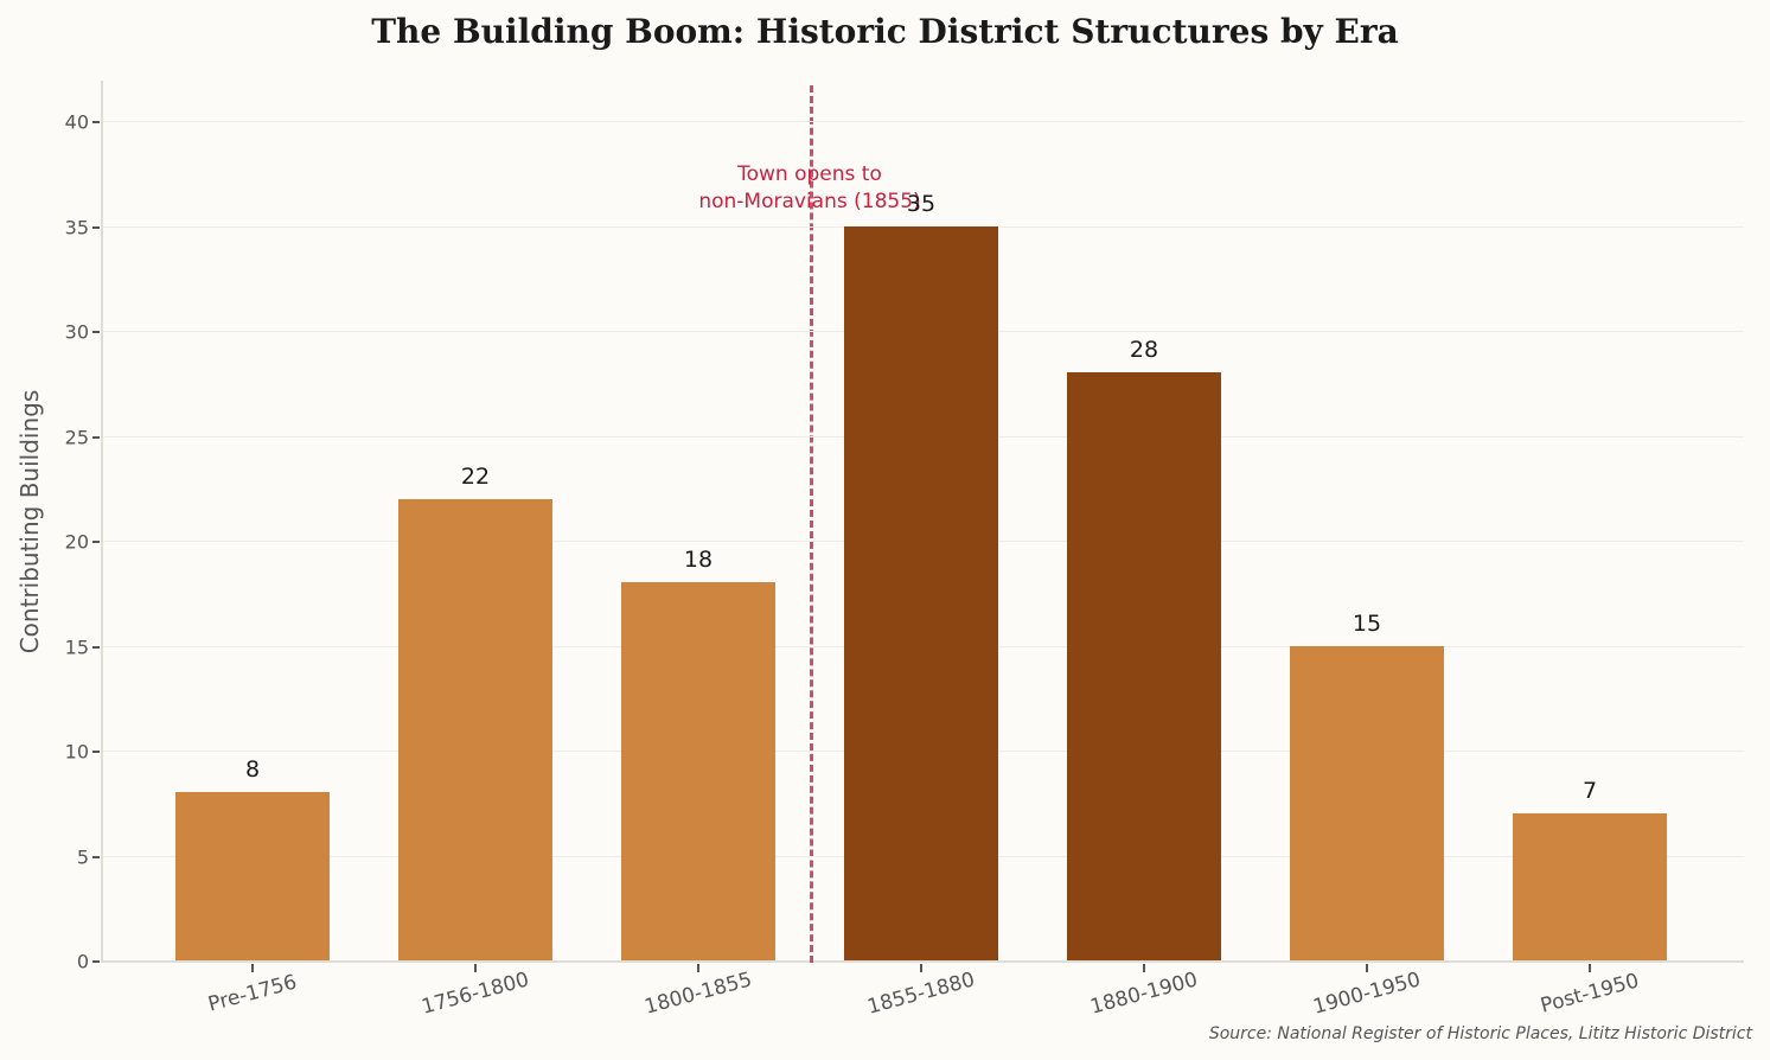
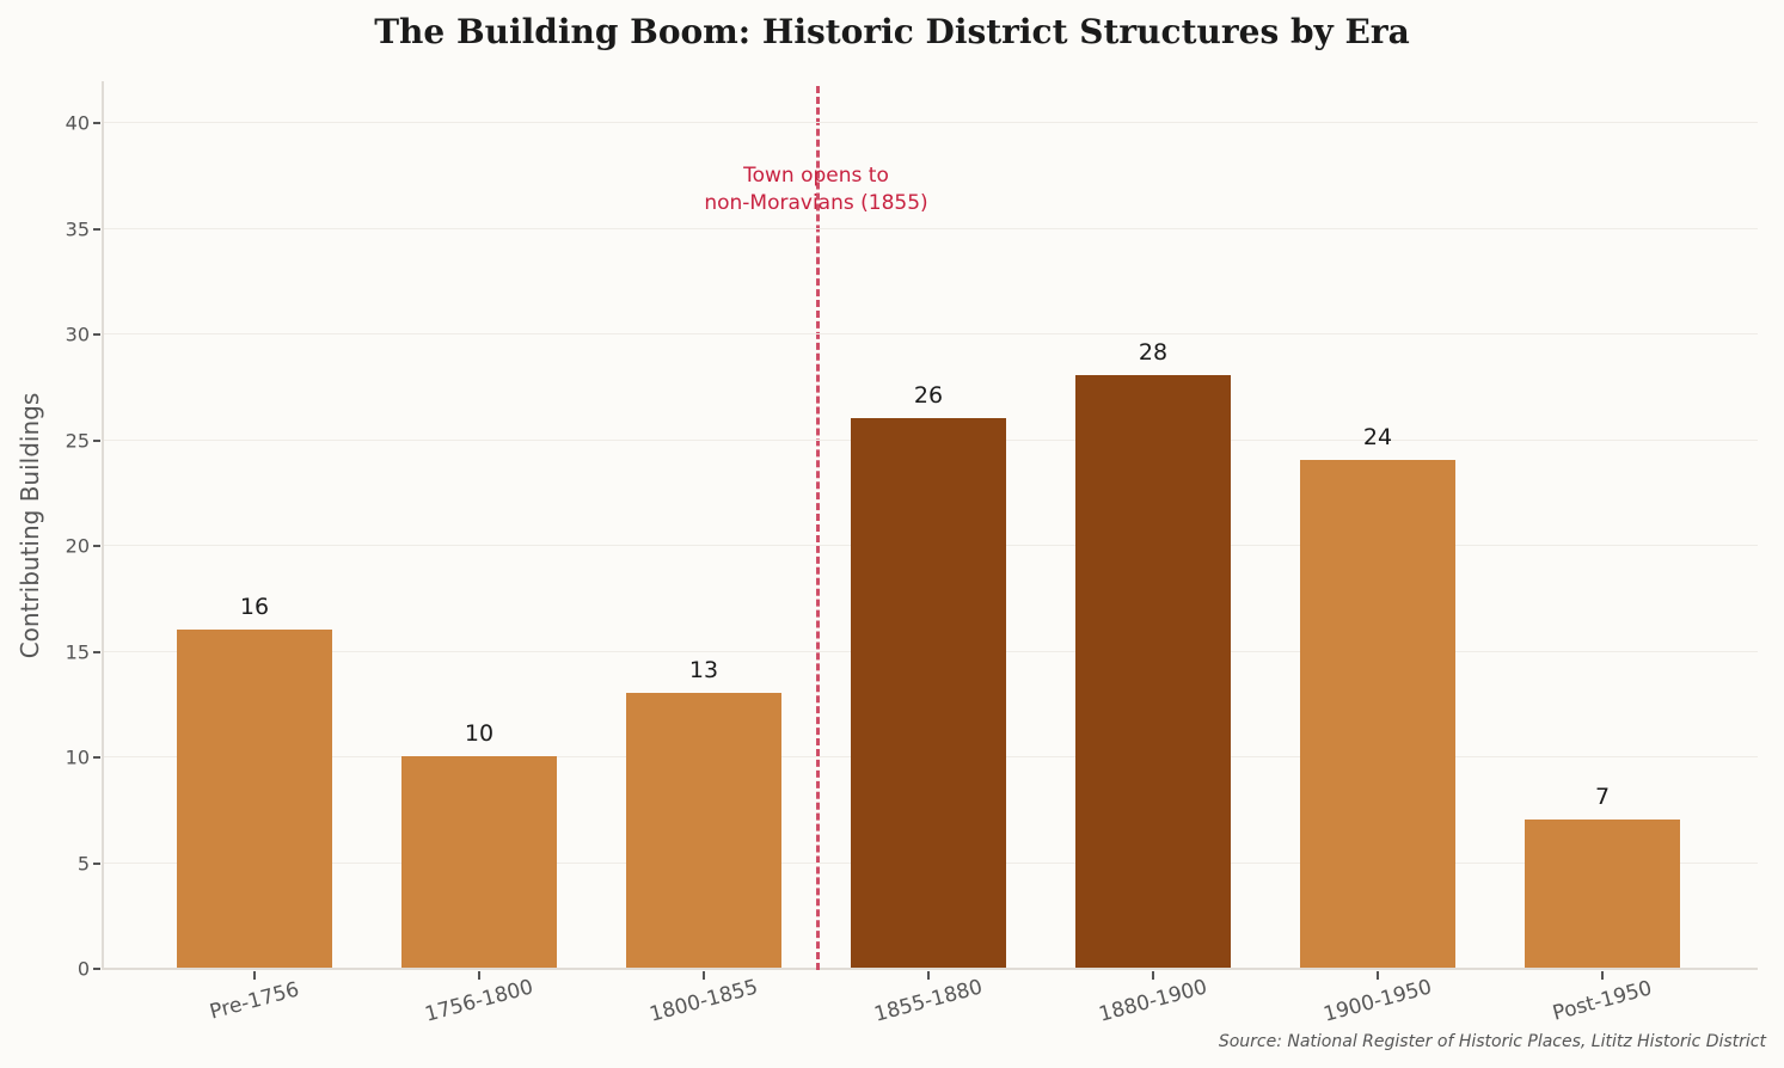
Pre-1756: 8 -> 16
1756-1800: 22 -> 10
1800-1855: 18 -> 13
1855-1880: 35 -> 26
1900-1950: 15 -> 24
